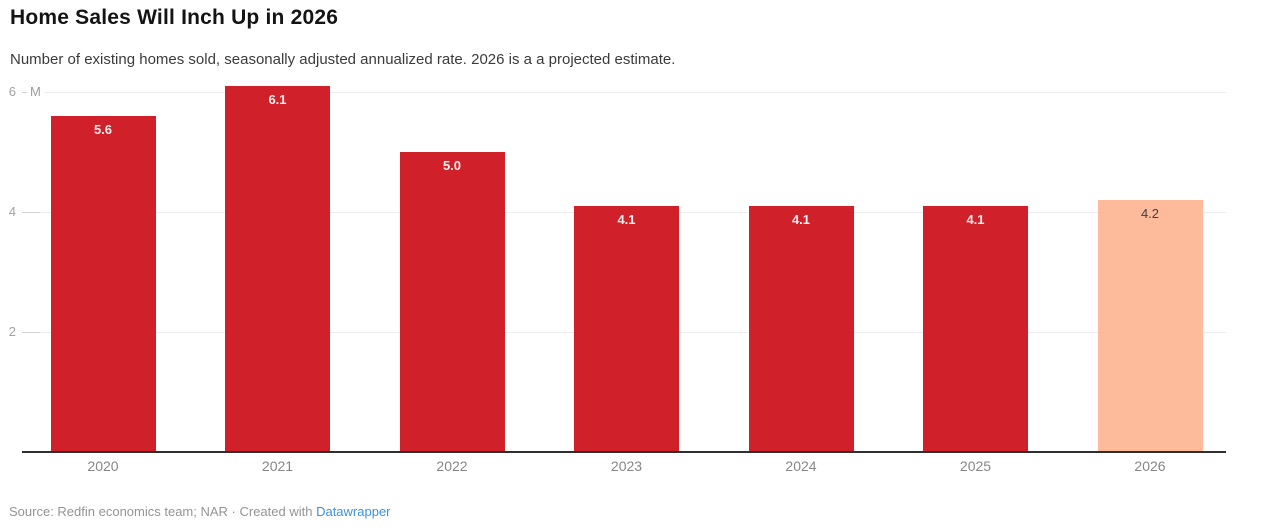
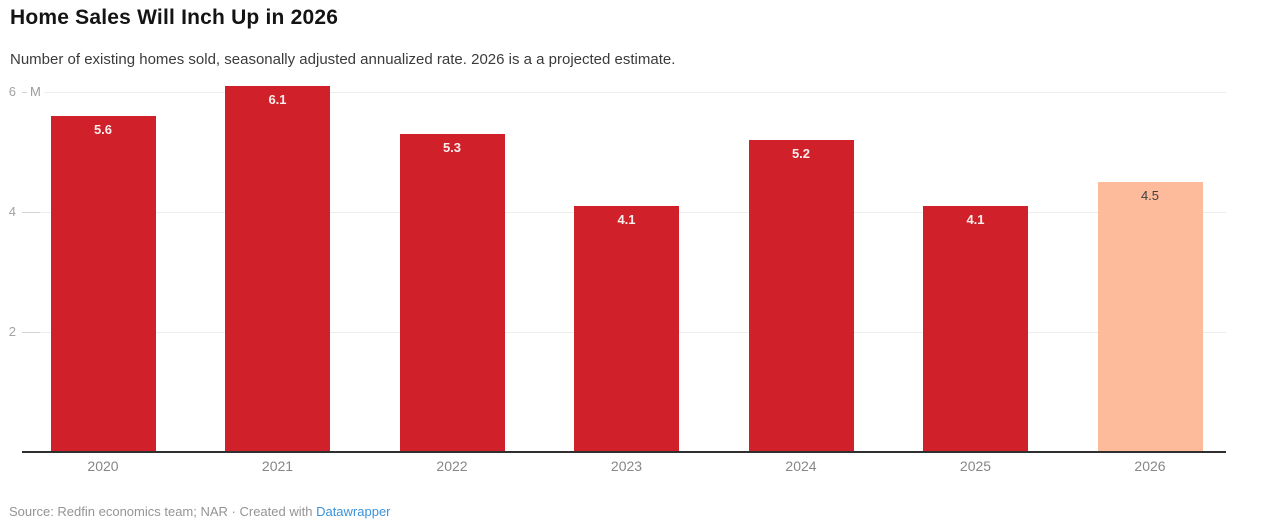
2022: 5.0 -> 5.3
2024: 4.1 -> 5.2
2026: 4.2 -> 4.5
